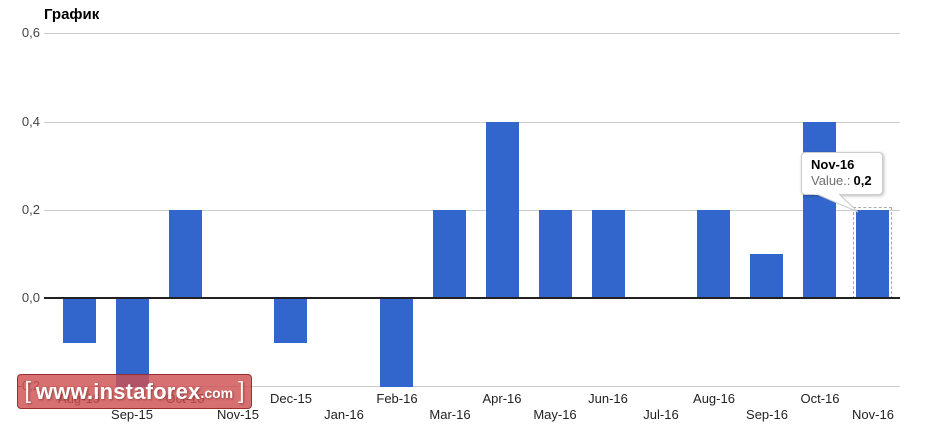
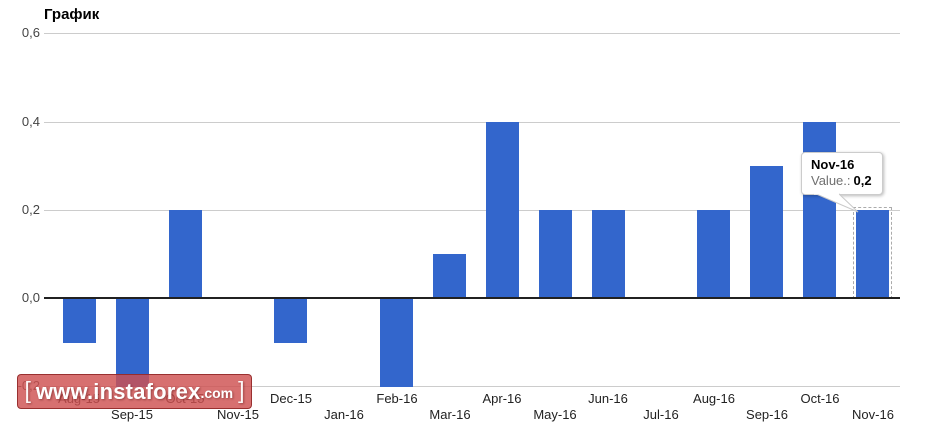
Mar-16: 0,2 -> 0,1
Sep-16: 0,1 -> 0,3
